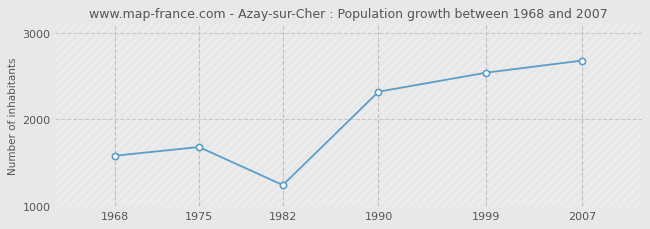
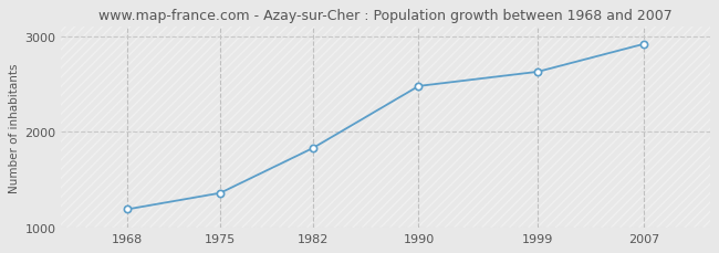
1968: 1580 -> 1190
1975: 1680 -> 1360
1982: 1240 -> 1830
1990: 2320 -> 2480
1999: 2540 -> 2630
2007: 2680 -> 2920
